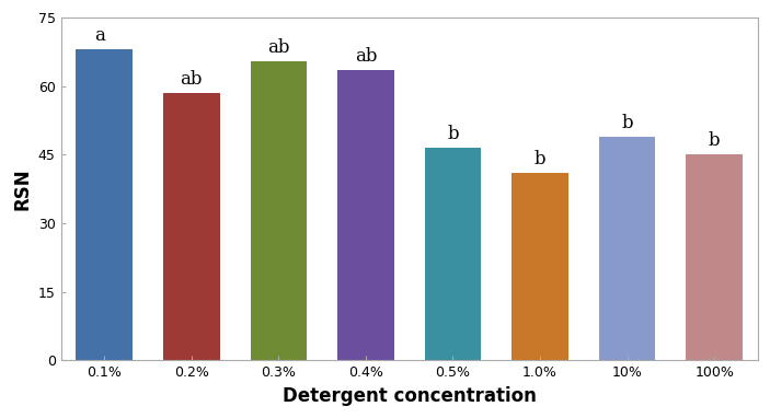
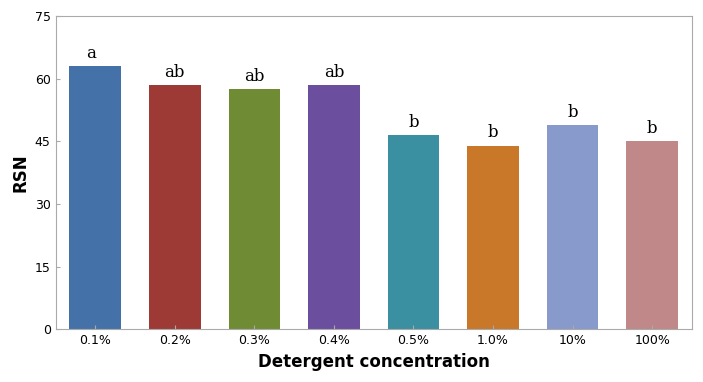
0.1%: 68.0 -> 63.0
0.3%: 65.5 -> 57.5
0.4%: 63.5 -> 58.5
1.0%: 41.0 -> 44.0
